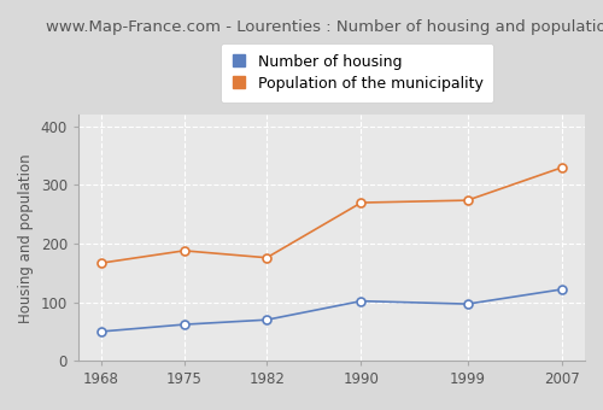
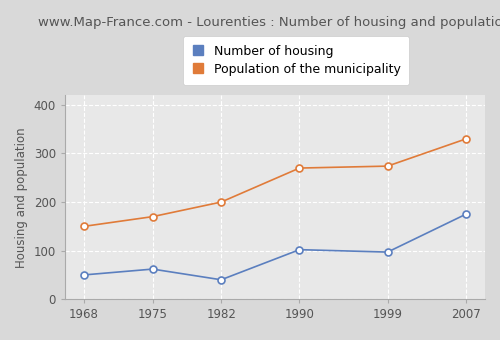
Population of the municipality/1968: 167 -> 150
Population of the municipality/1975: 188 -> 170
Number of housing/1982: 70 -> 40
Population of the municipality/1982: 176 -> 200
Number of housing/2007: 122 -> 175
